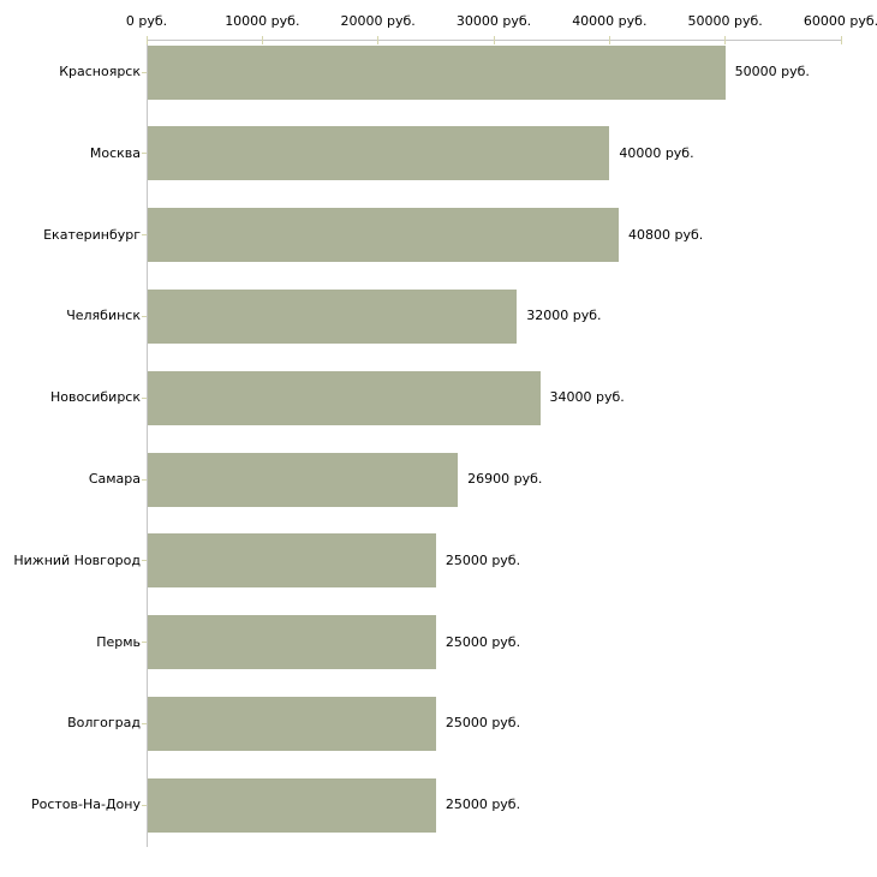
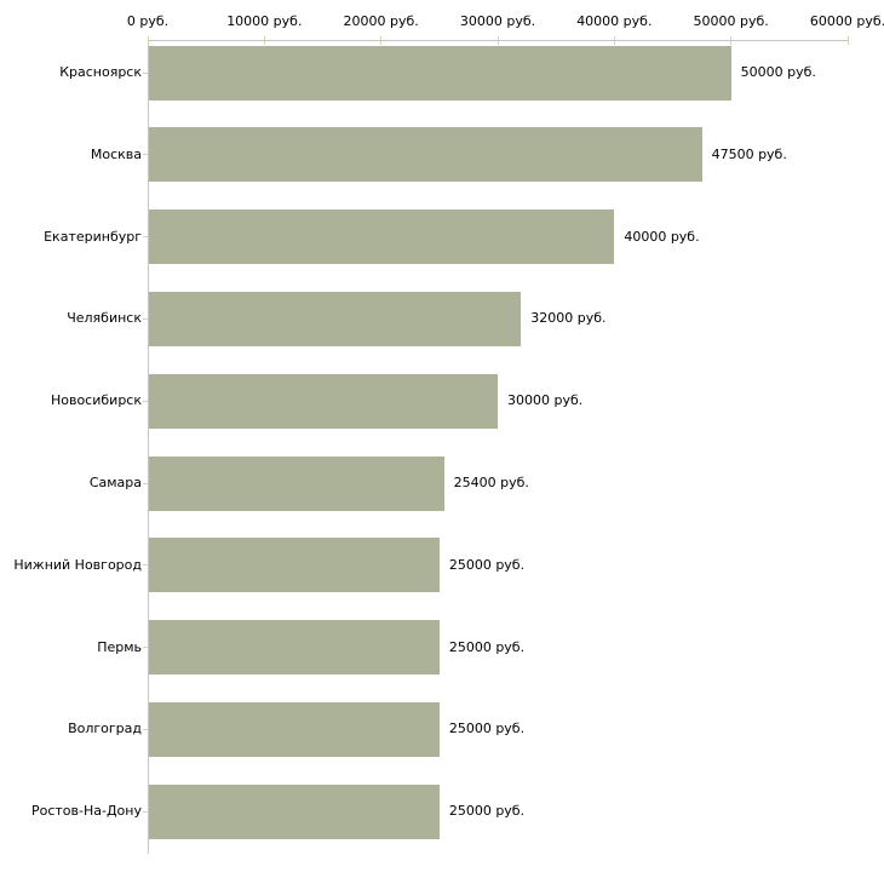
Москва: 40000 -> 47500
Екатеринбург: 40800 -> 40000
Новосибирск: 34000 -> 30000
Самара: 26900 -> 25400
